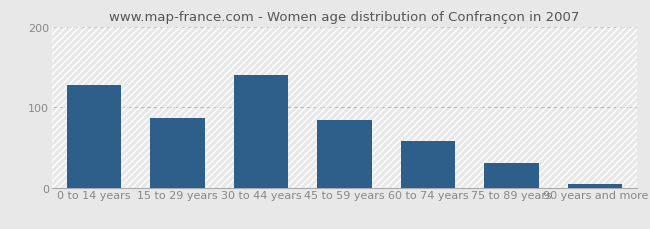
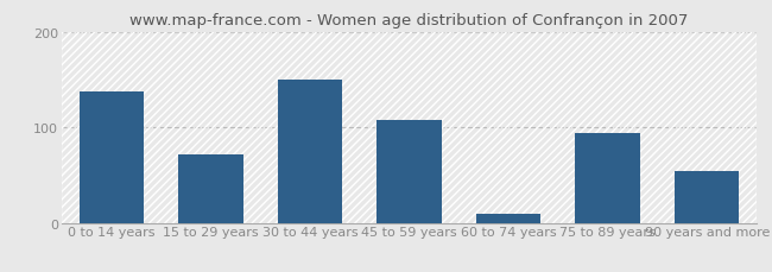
0 to 14 years: 127 -> 138
15 to 29 years: 86 -> 72
30 to 44 years: 140 -> 150
45 to 59 years: 84 -> 108
60 to 74 years: 58 -> 10
75 to 89 years: 30 -> 94
90 years and more: 5 -> 54
